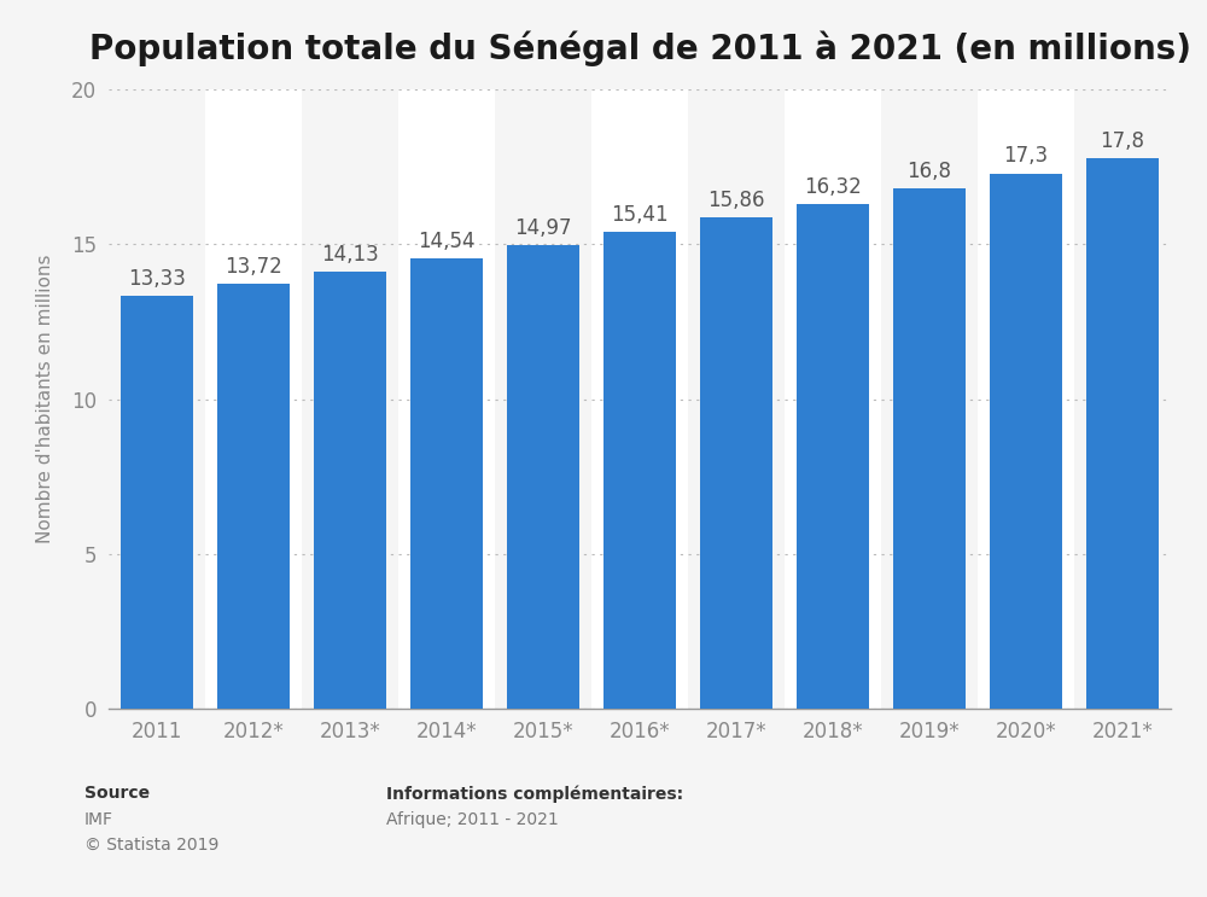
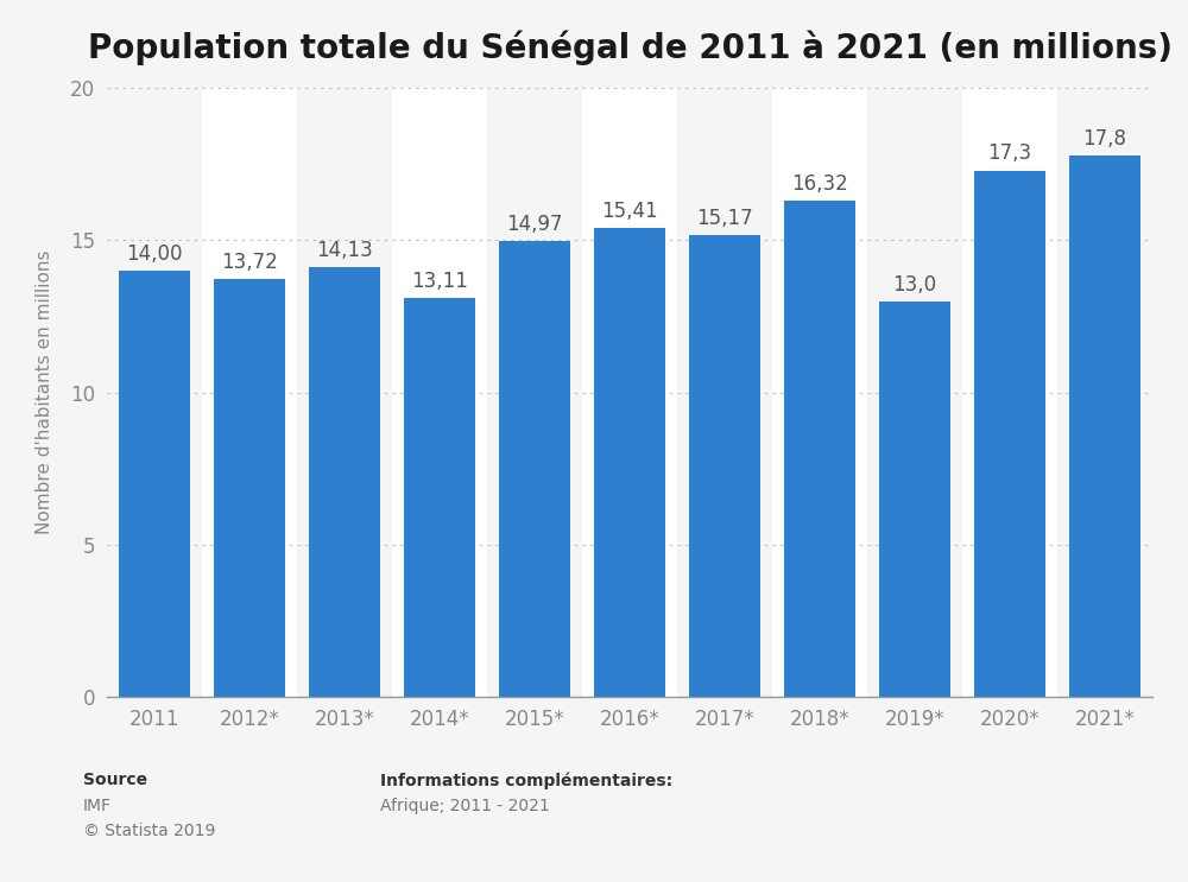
2011: 13,33 -> 14,00
2014*: 14,54 -> 13,11
2017*: 15,86 -> 15,17
2019*: 16,8 -> 13,0
